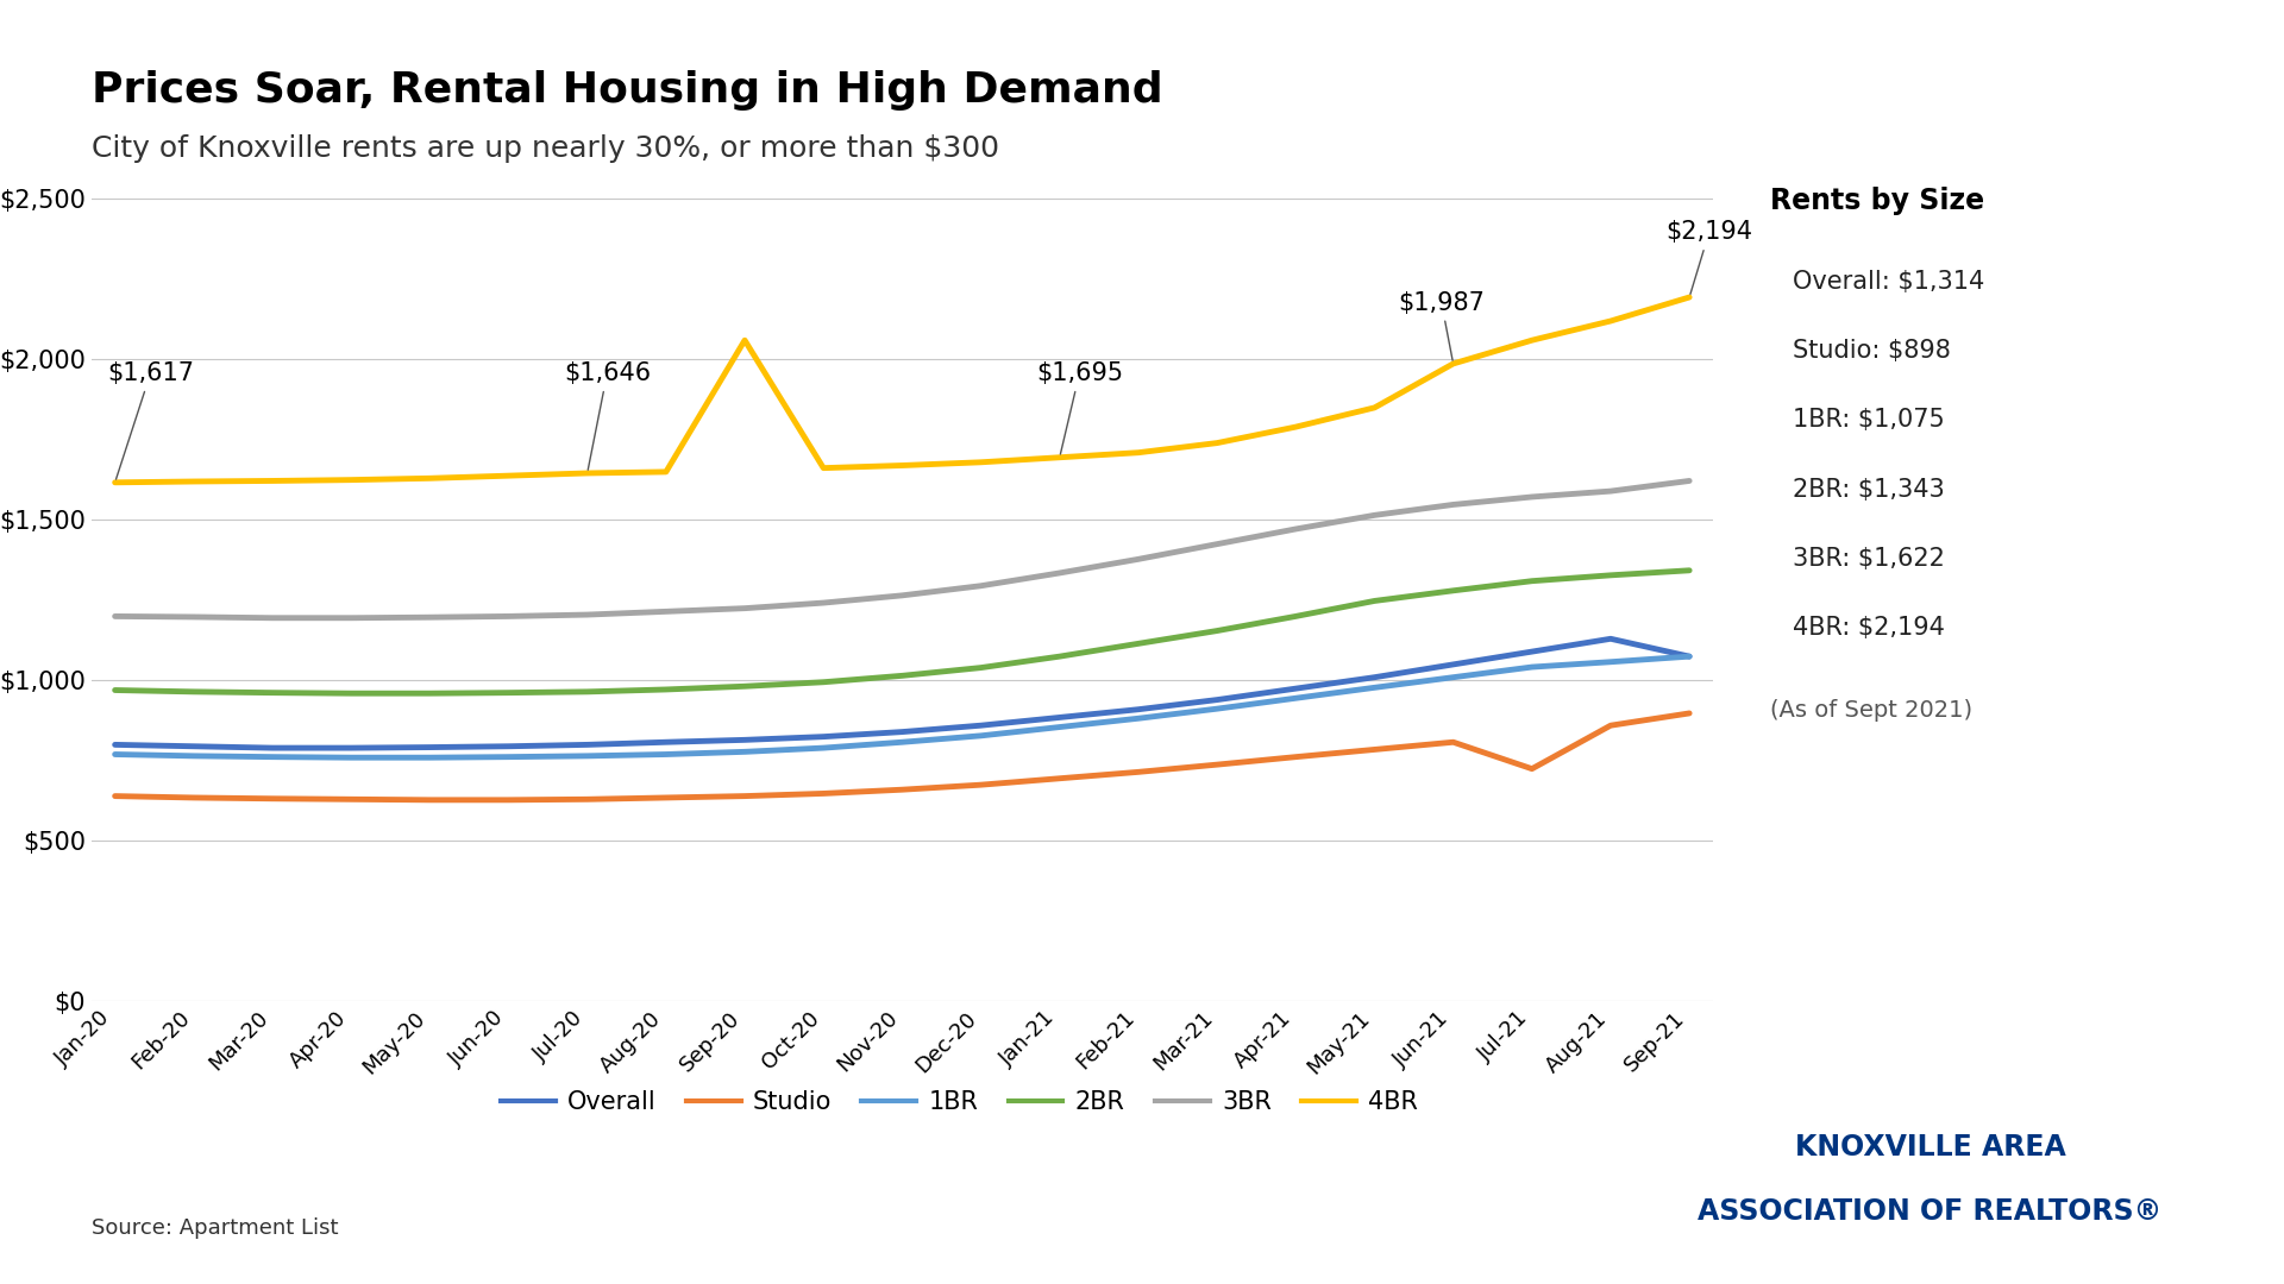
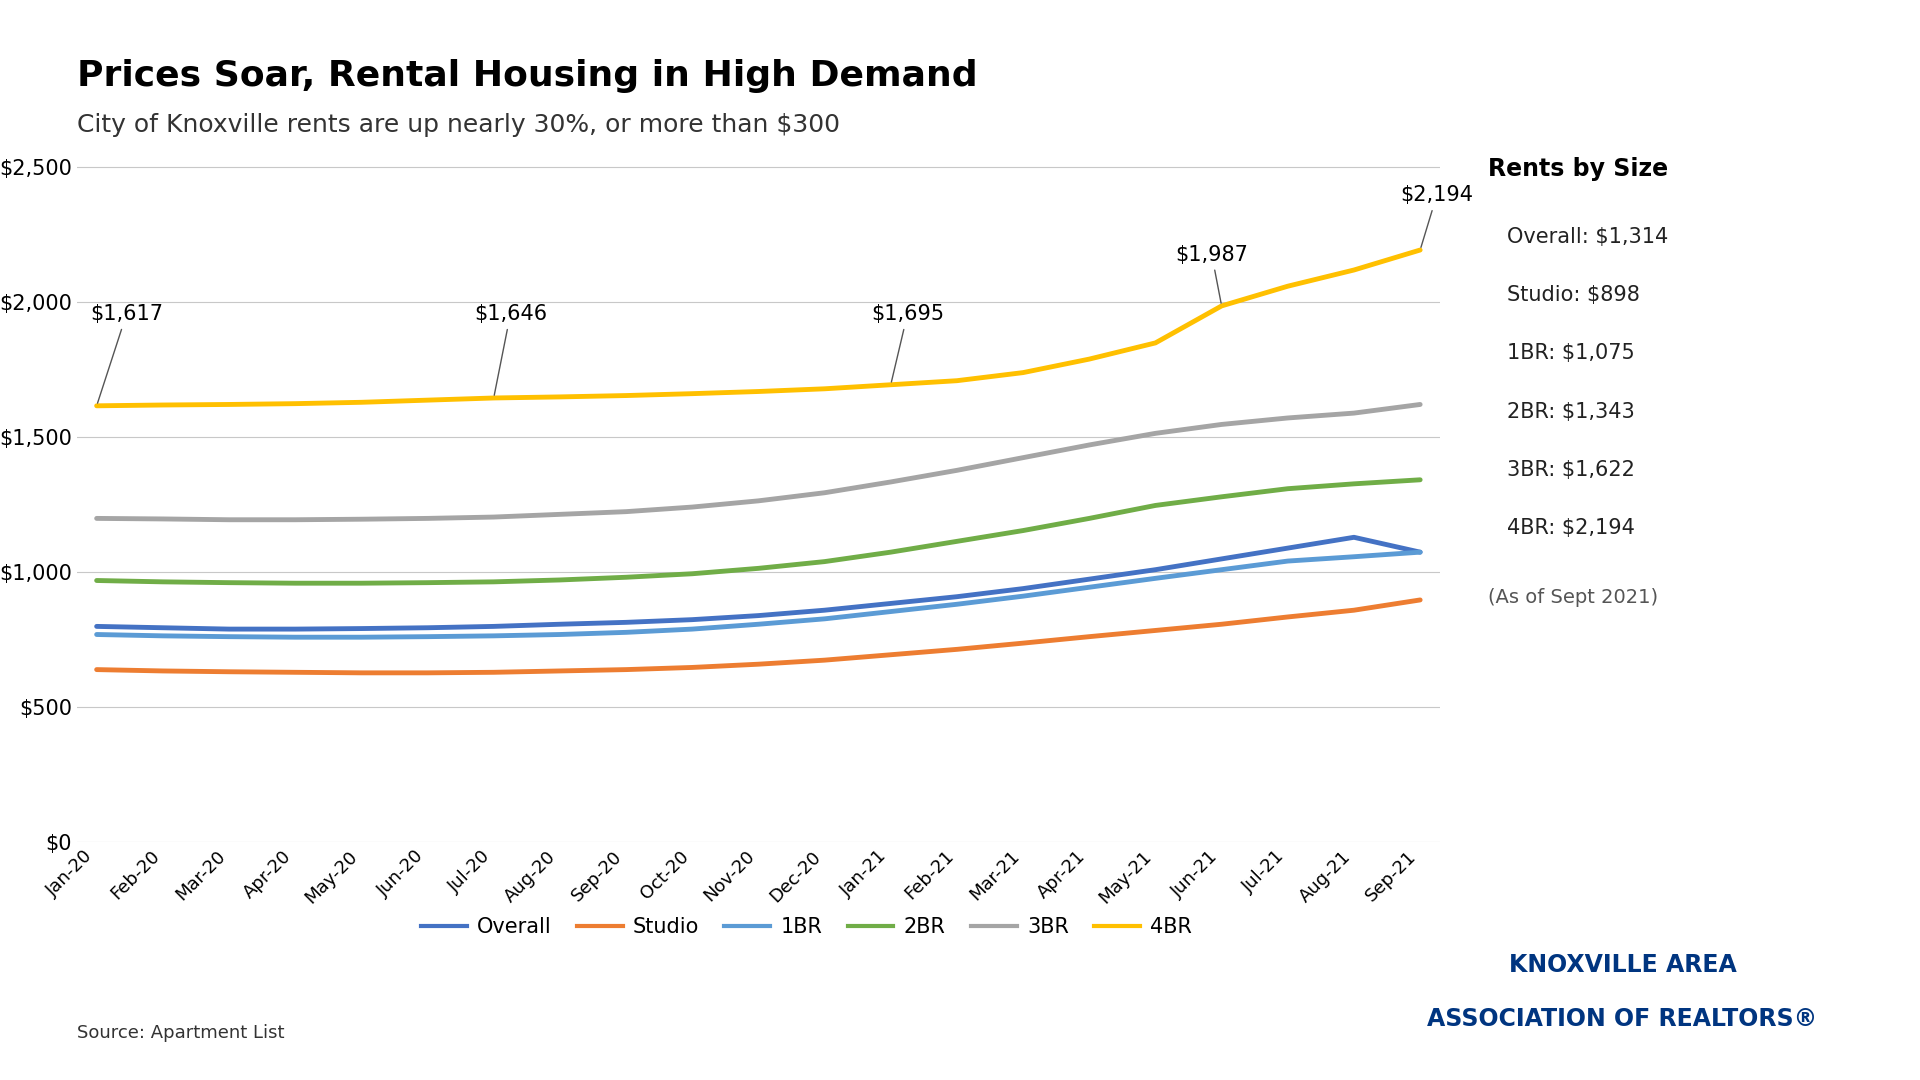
4BR/Sep-20: $2,060 -> $1,655
Studio/Jul-21: $725 -> $835
